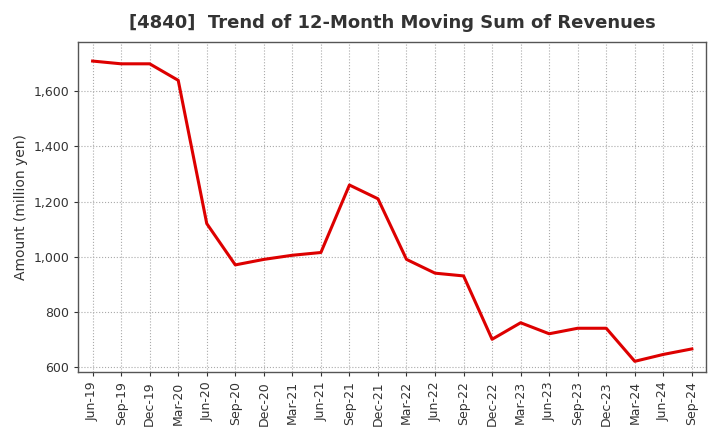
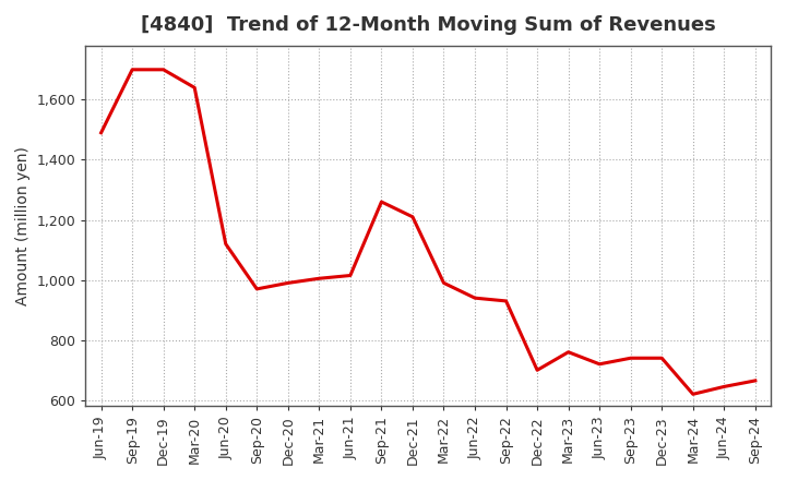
Jun-19: 1,710 -> 1,490
